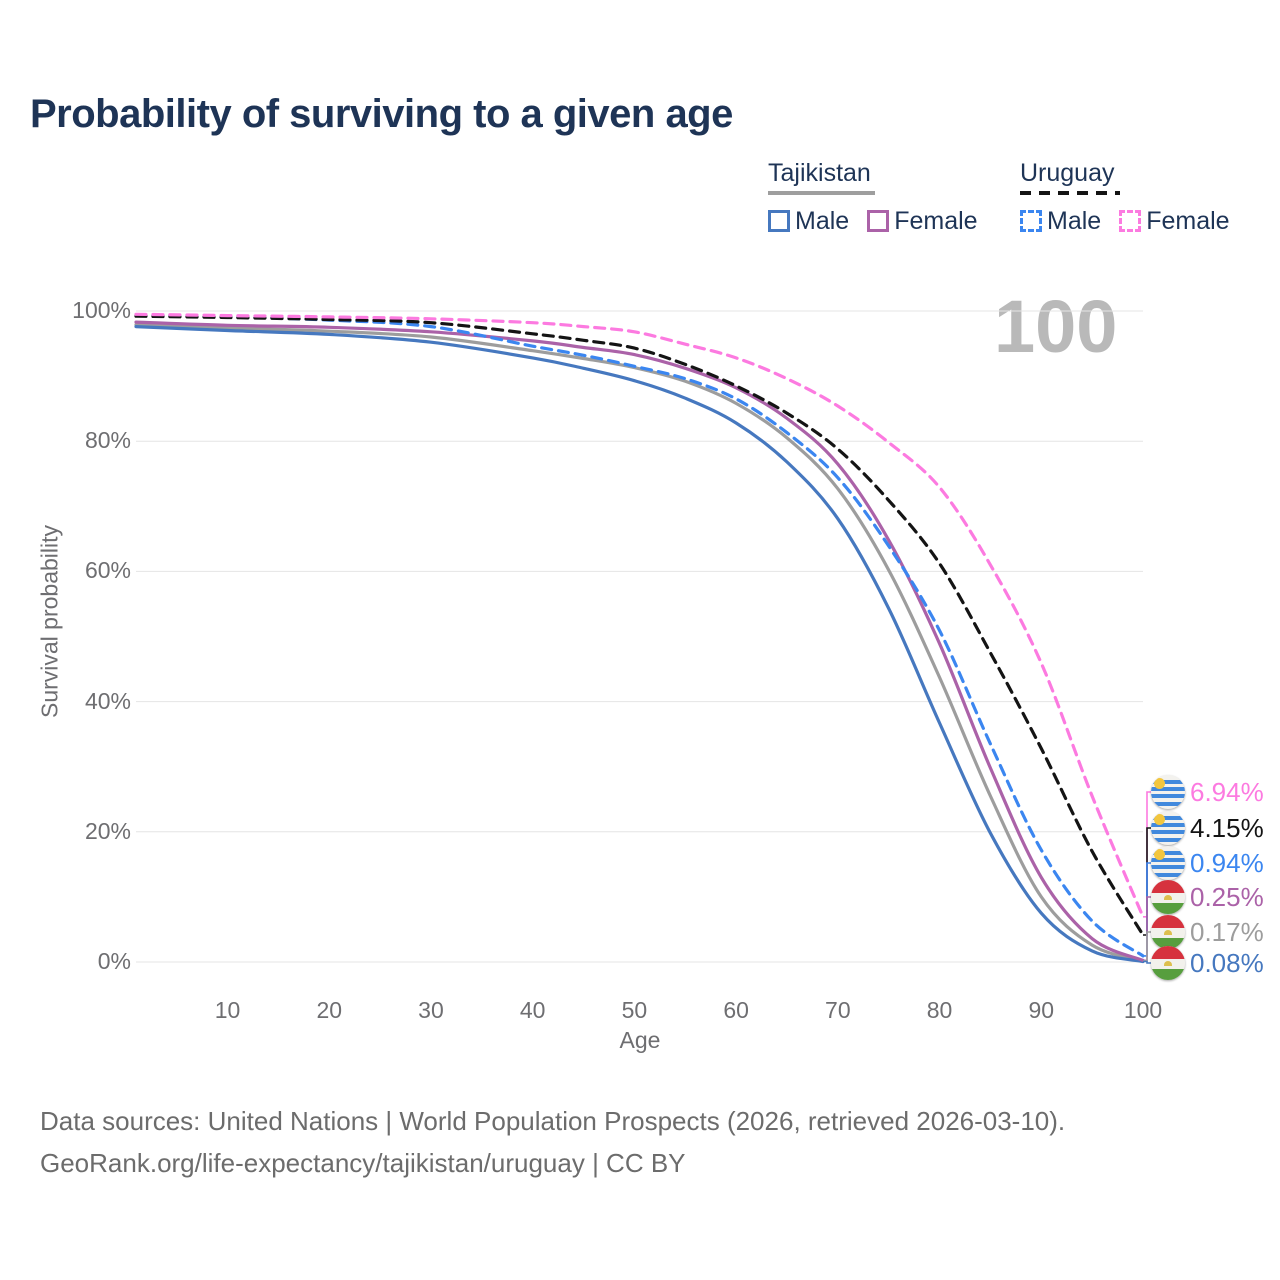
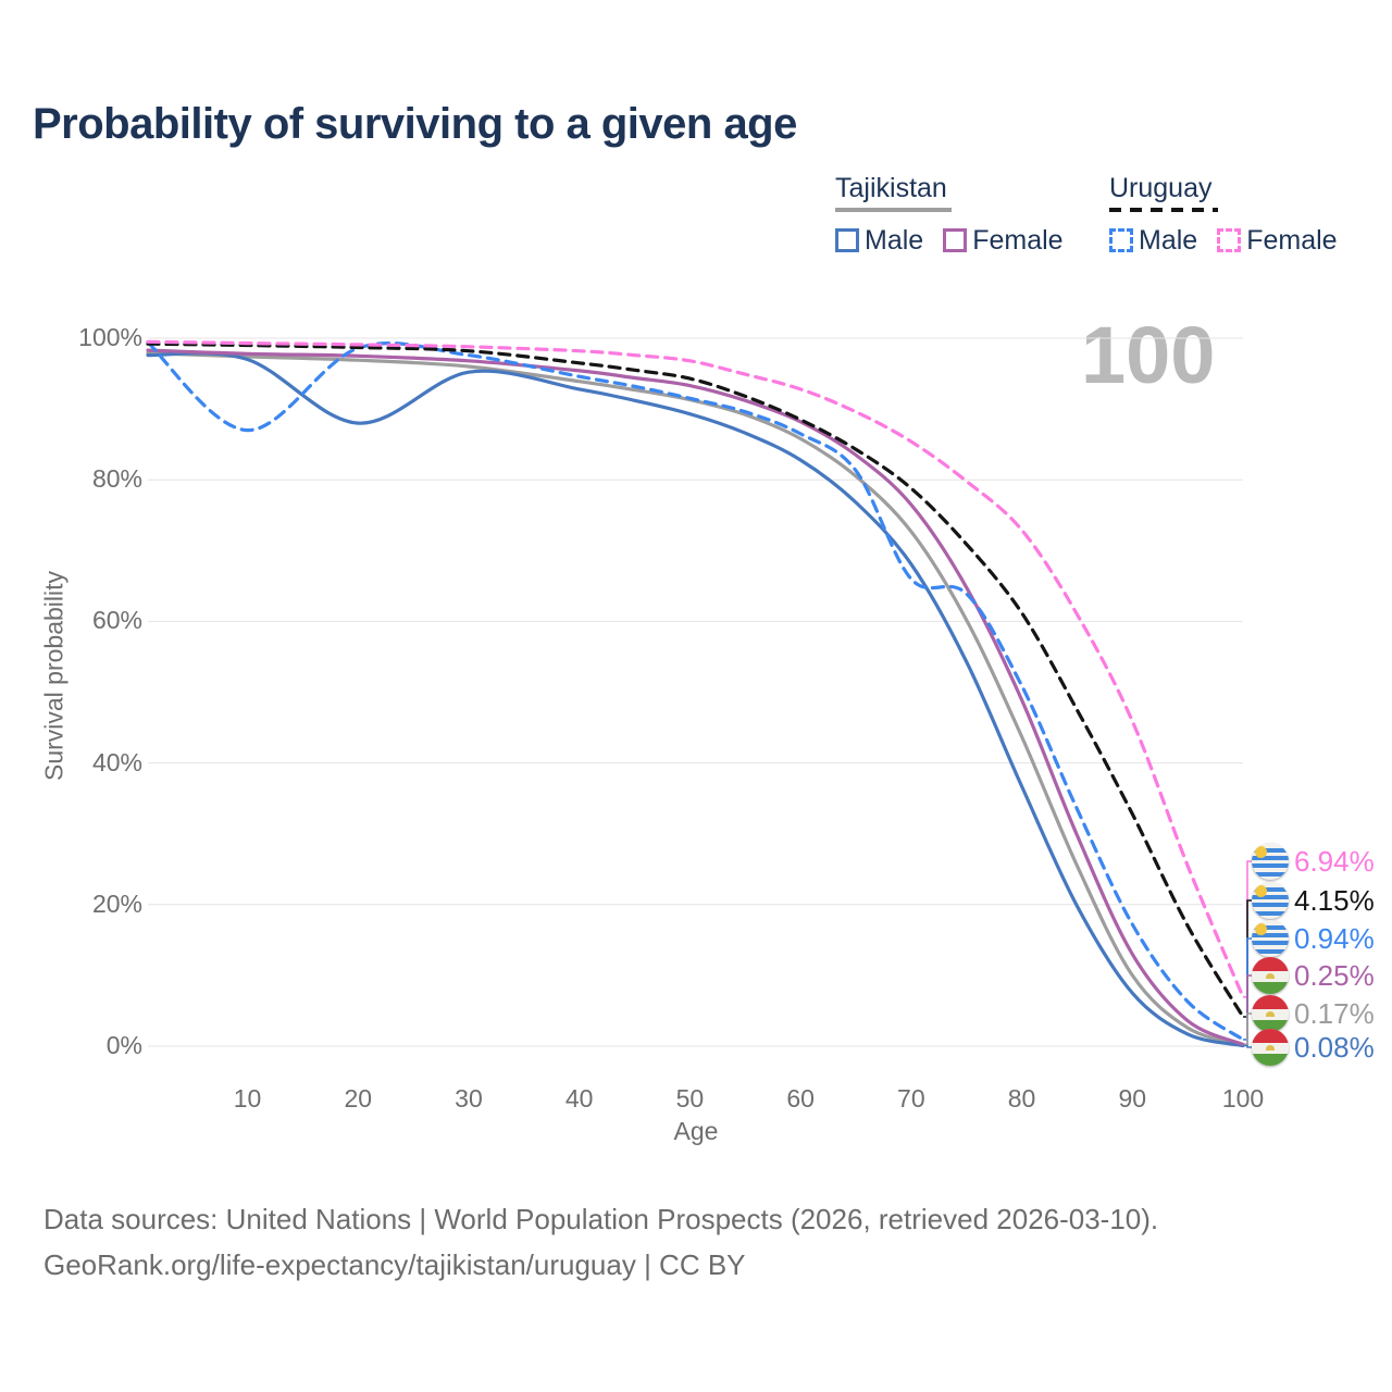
Uruguay Male/10: 99% -> 87%
Tajikistan Male/20: 96% -> 88%
Uruguay Male/70: 74% -> 66%
